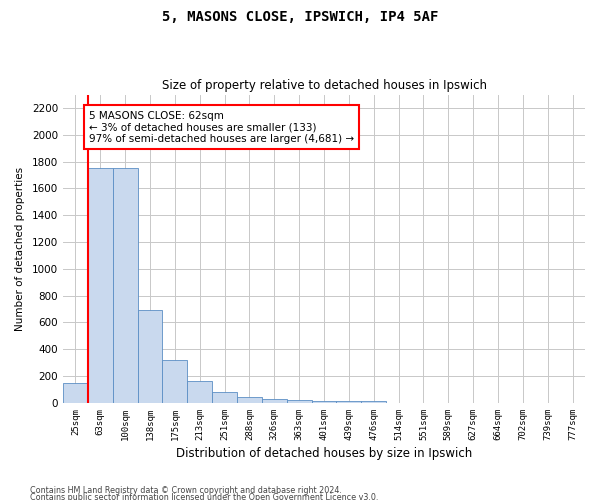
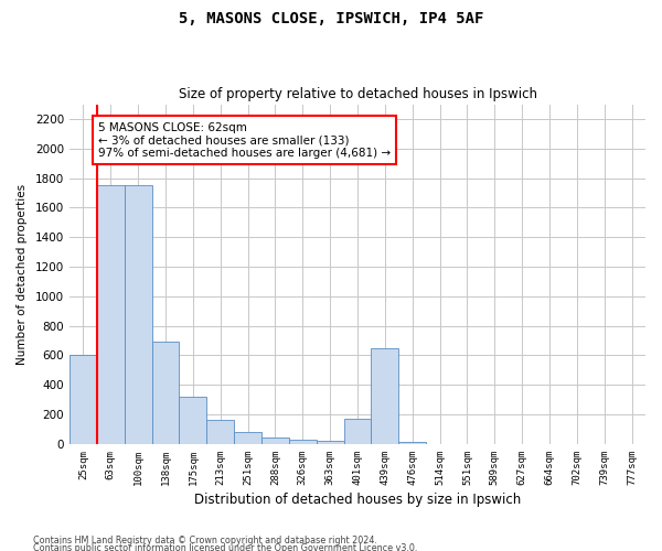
25sqm: 150 -> 600
401sqm: 20 -> 170
439sqm: 20 -> 650
